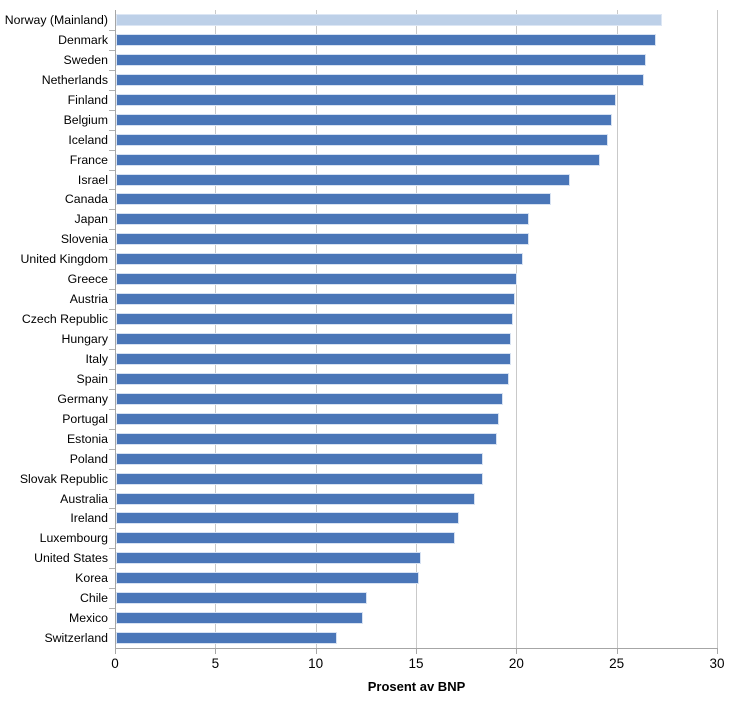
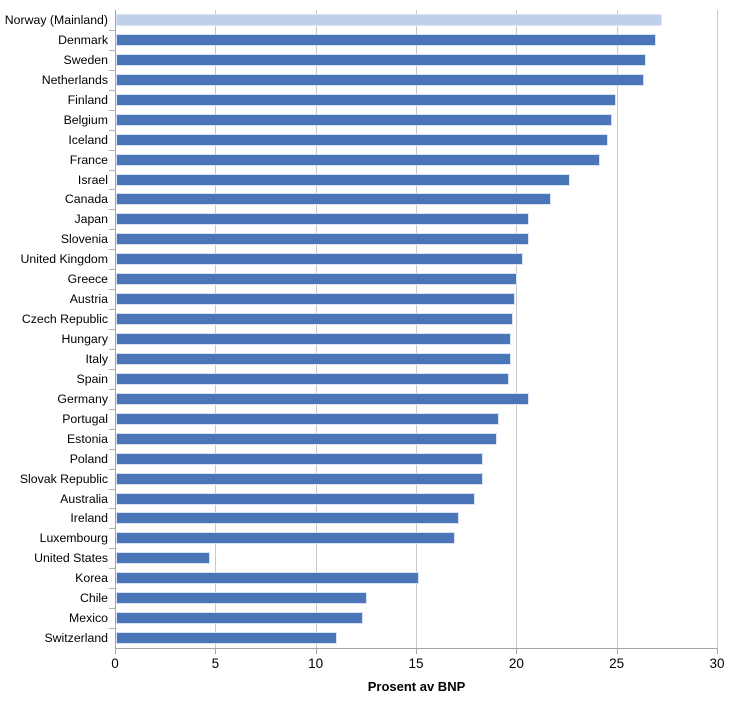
Germany: 19.3 -> 20.6
United States: 15.2 -> 4.7
